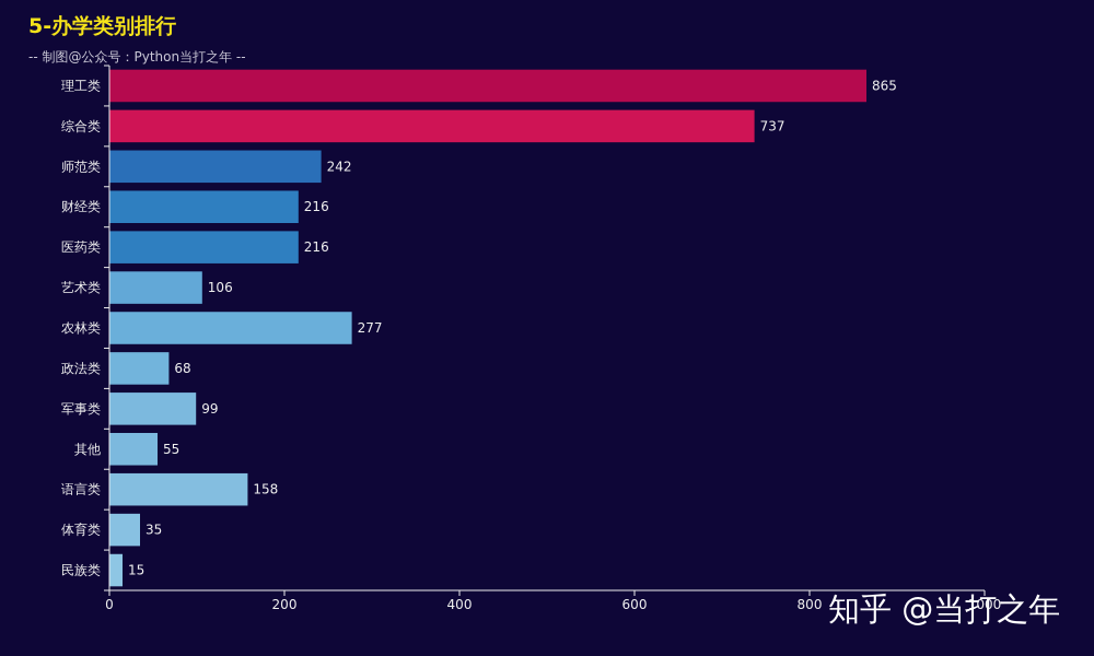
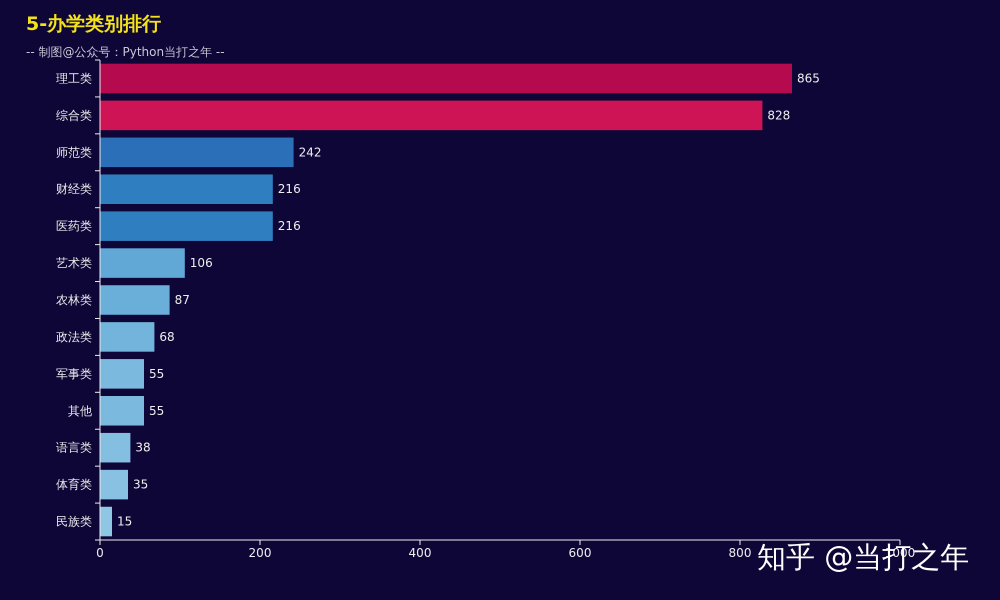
综合类: 737 -> 828
农林类: 277 -> 87
军事类: 99 -> 55
语言类: 158 -> 38
